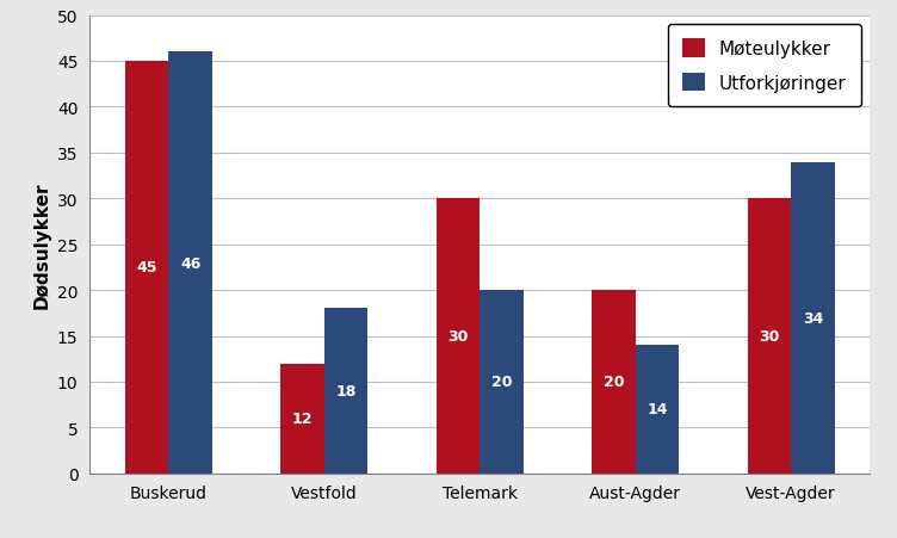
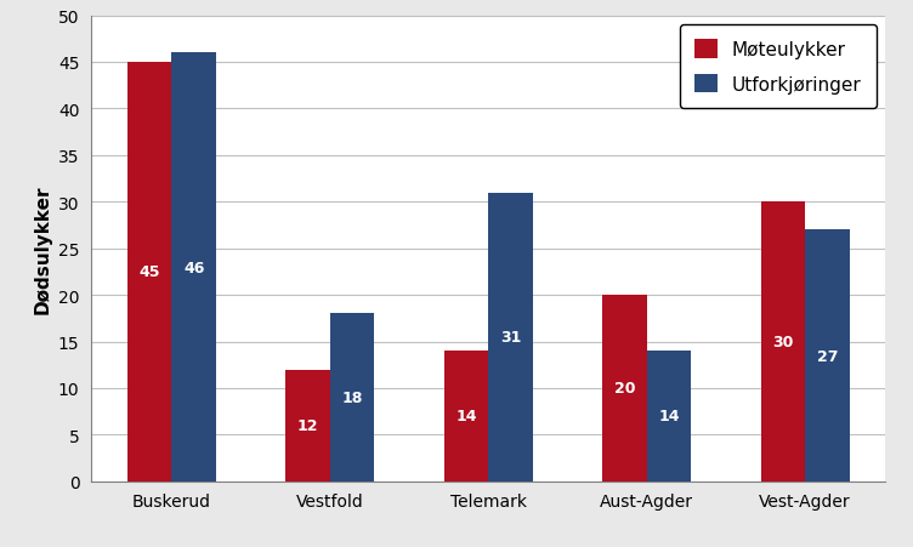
Møteulykker/Telemark: 30 -> 14
Utforkjøringer/Telemark: 20 -> 31
Utforkjøringer/Vest-Agder: 34 -> 27
